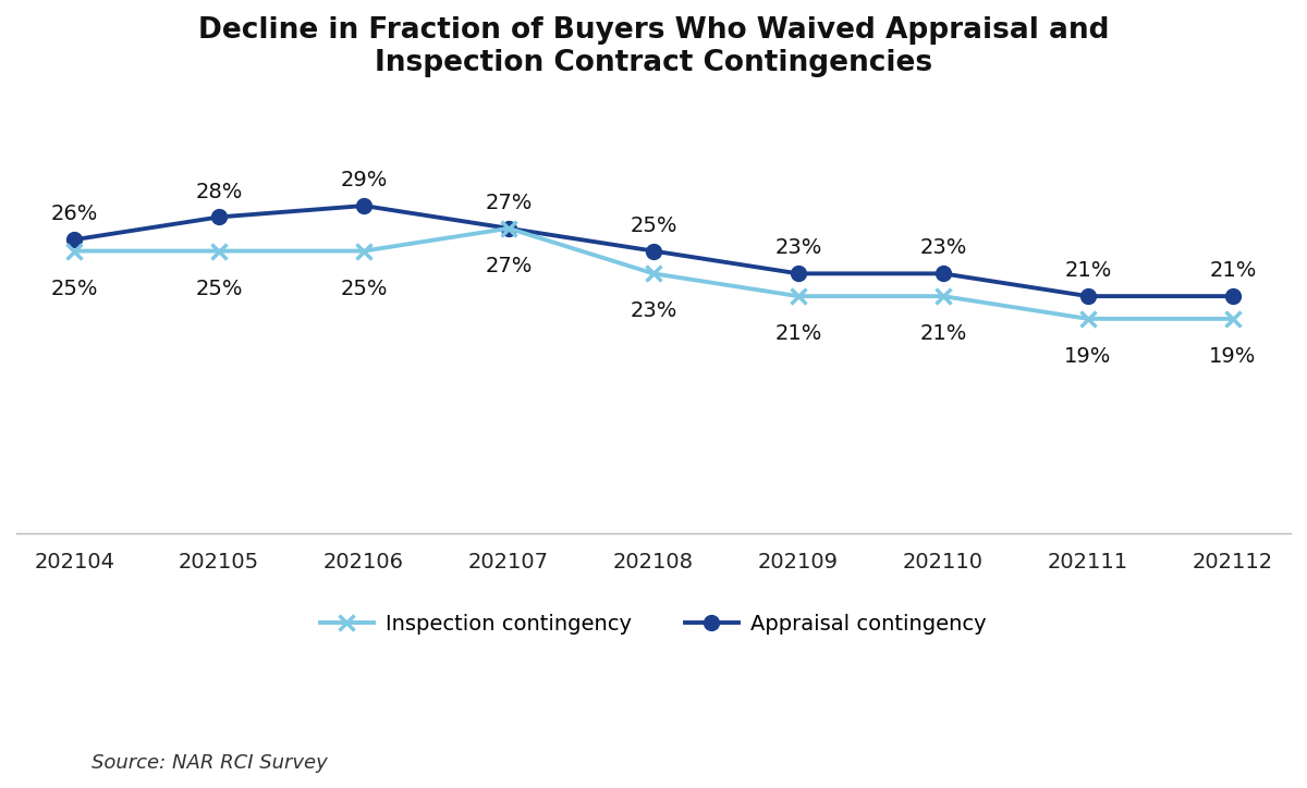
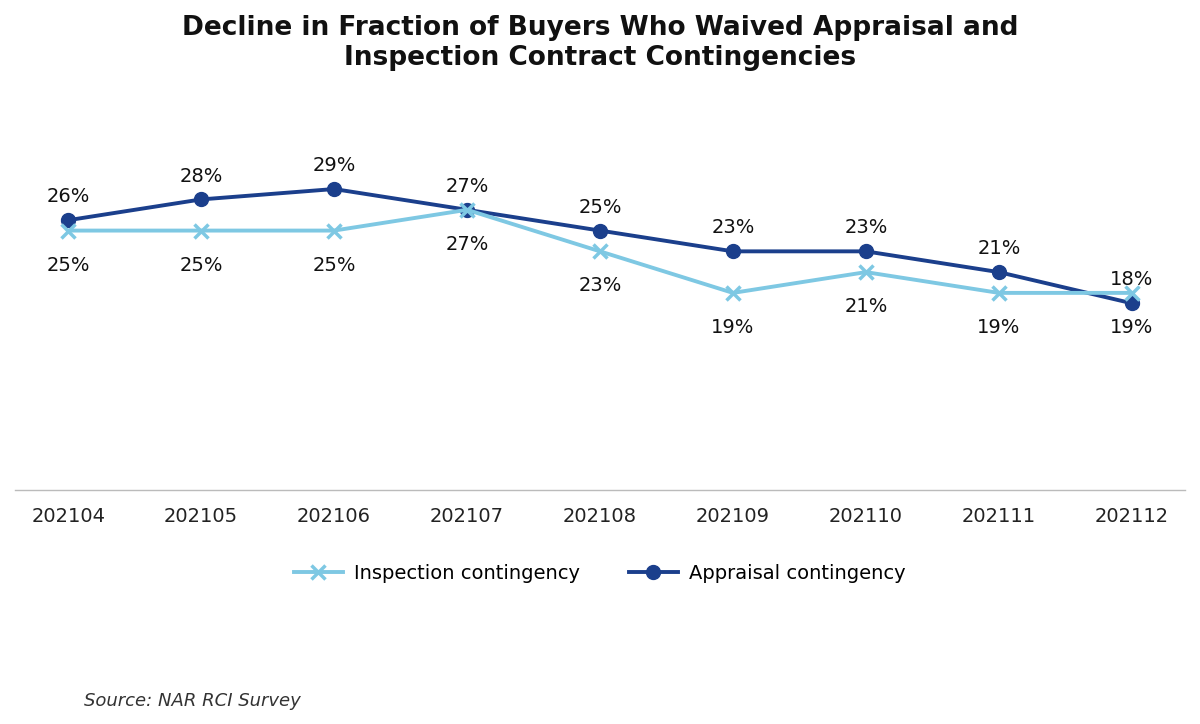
Inspection contingency/202109: 21% -> 19%
Appraisal contingency/202112: 21% -> 18%
